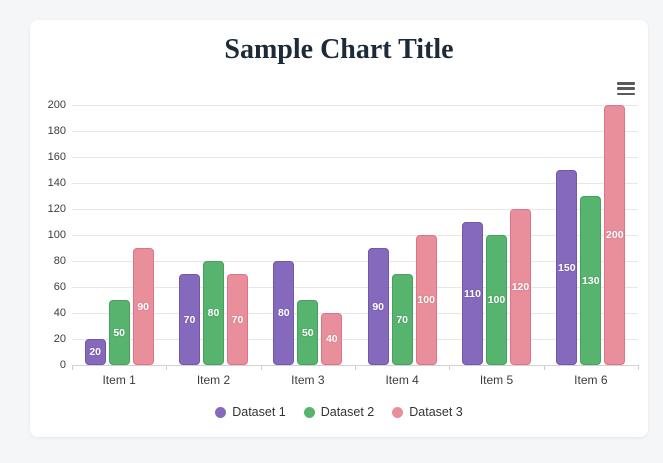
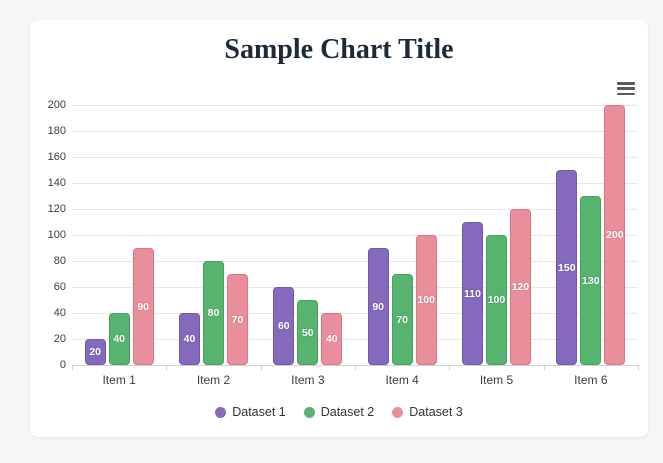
Dataset 2/Item 1: 50 -> 40
Dataset 1/Item 2: 70 -> 40
Dataset 1/Item 3: 80 -> 60
